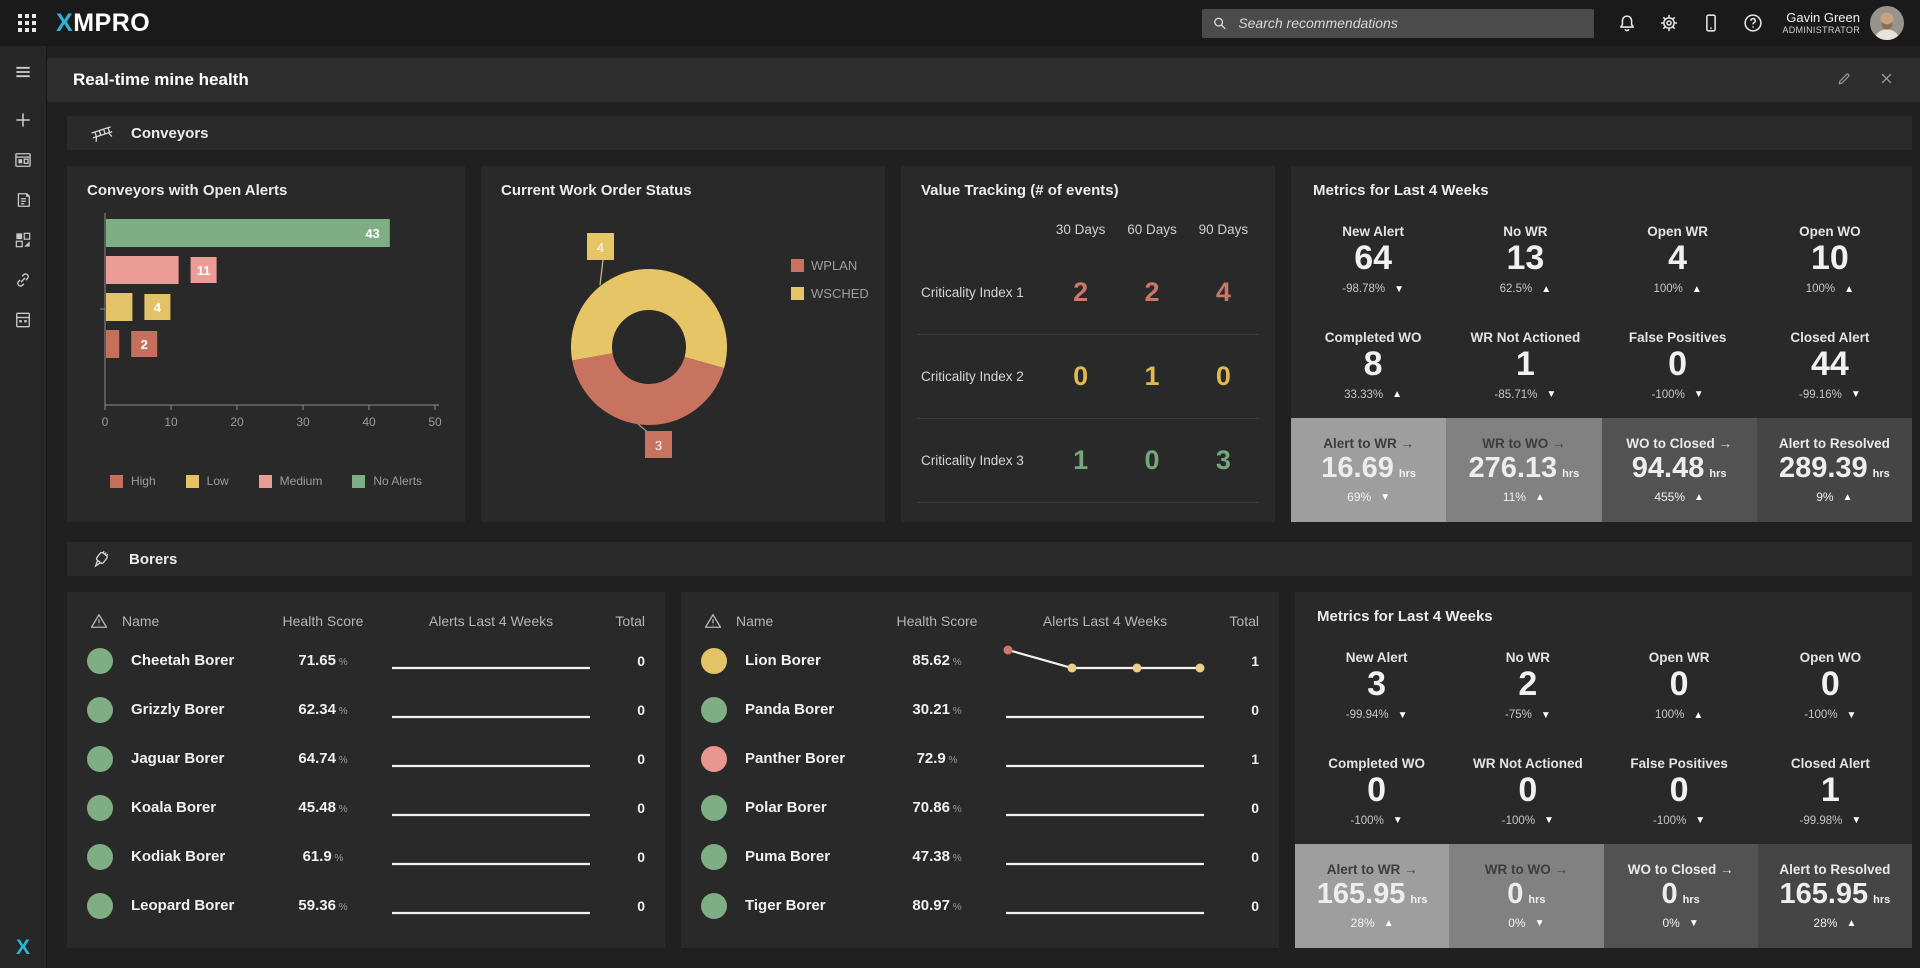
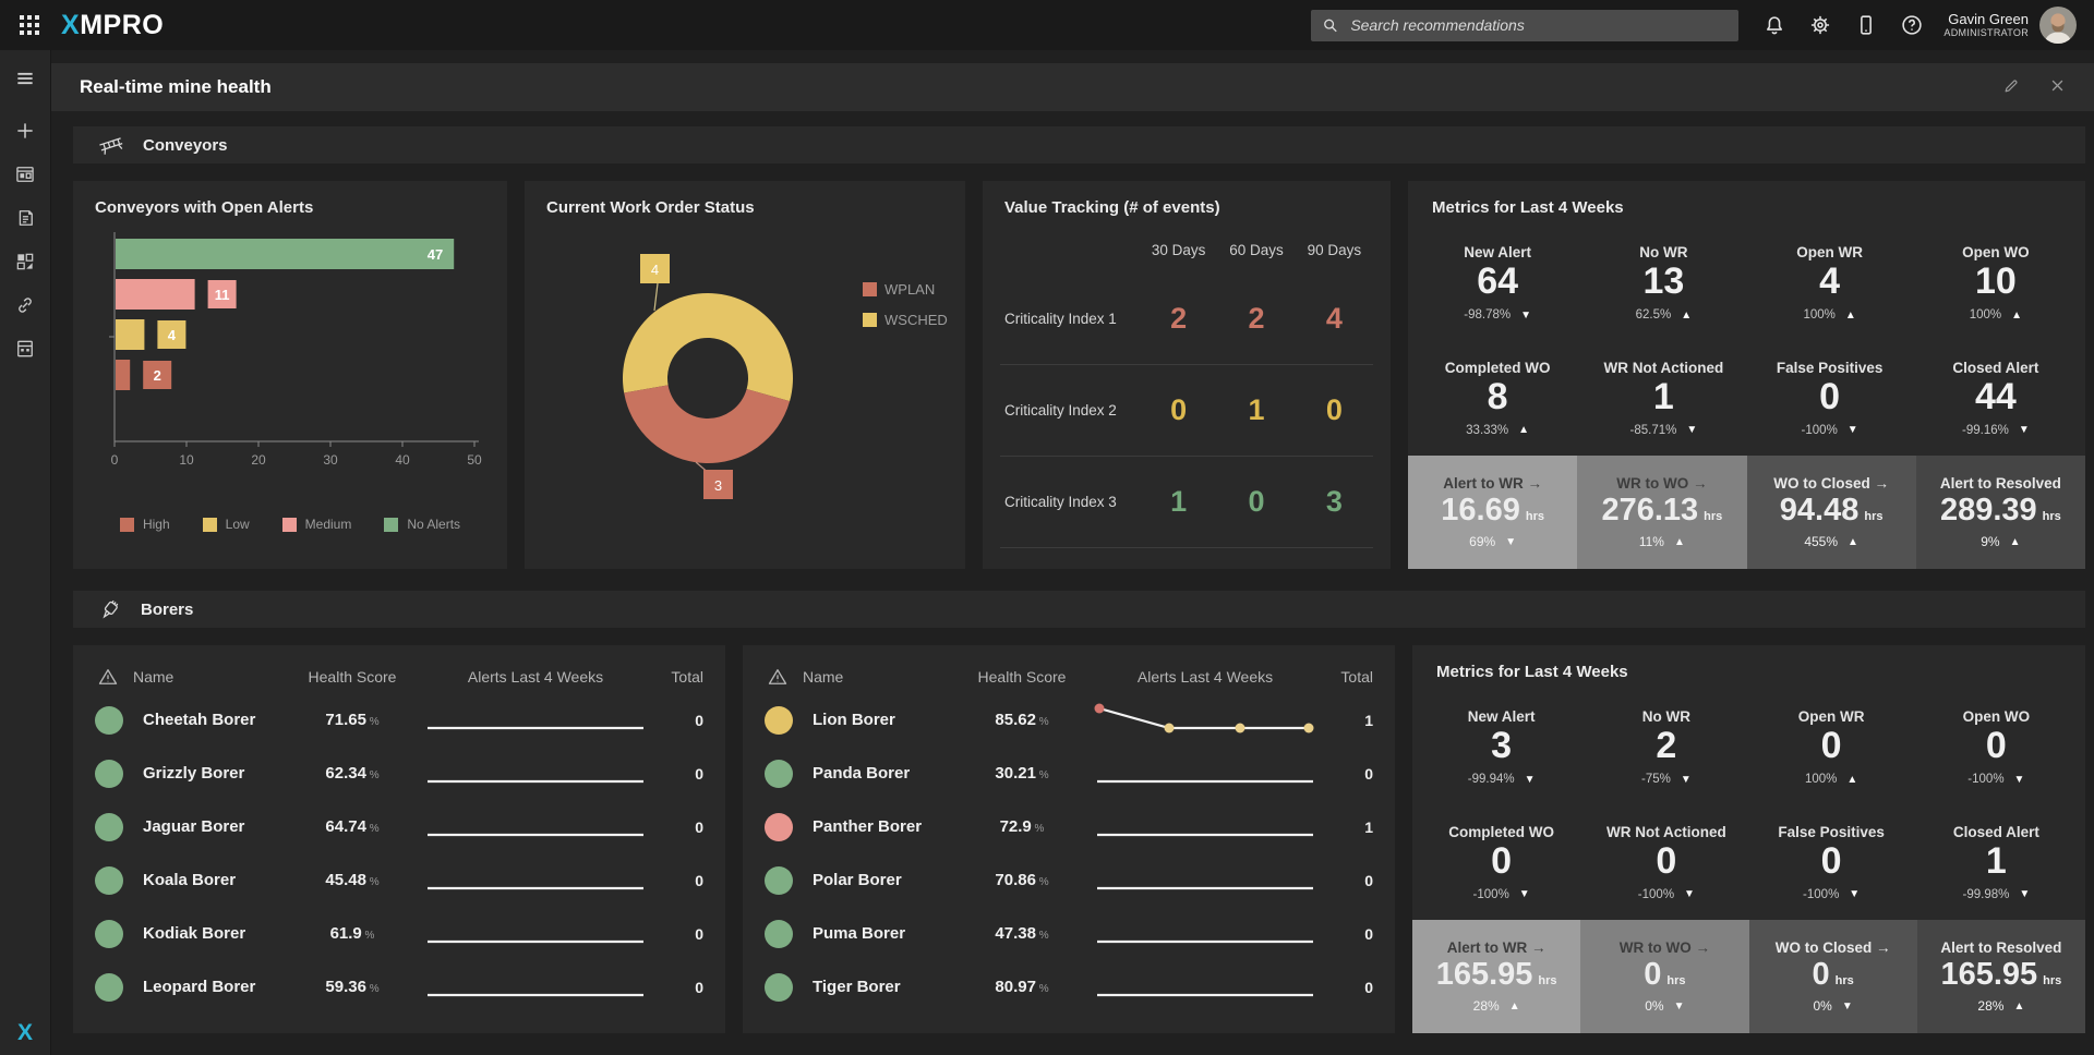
Conveyors with Open Alerts/No Alerts: 43 -> 47
